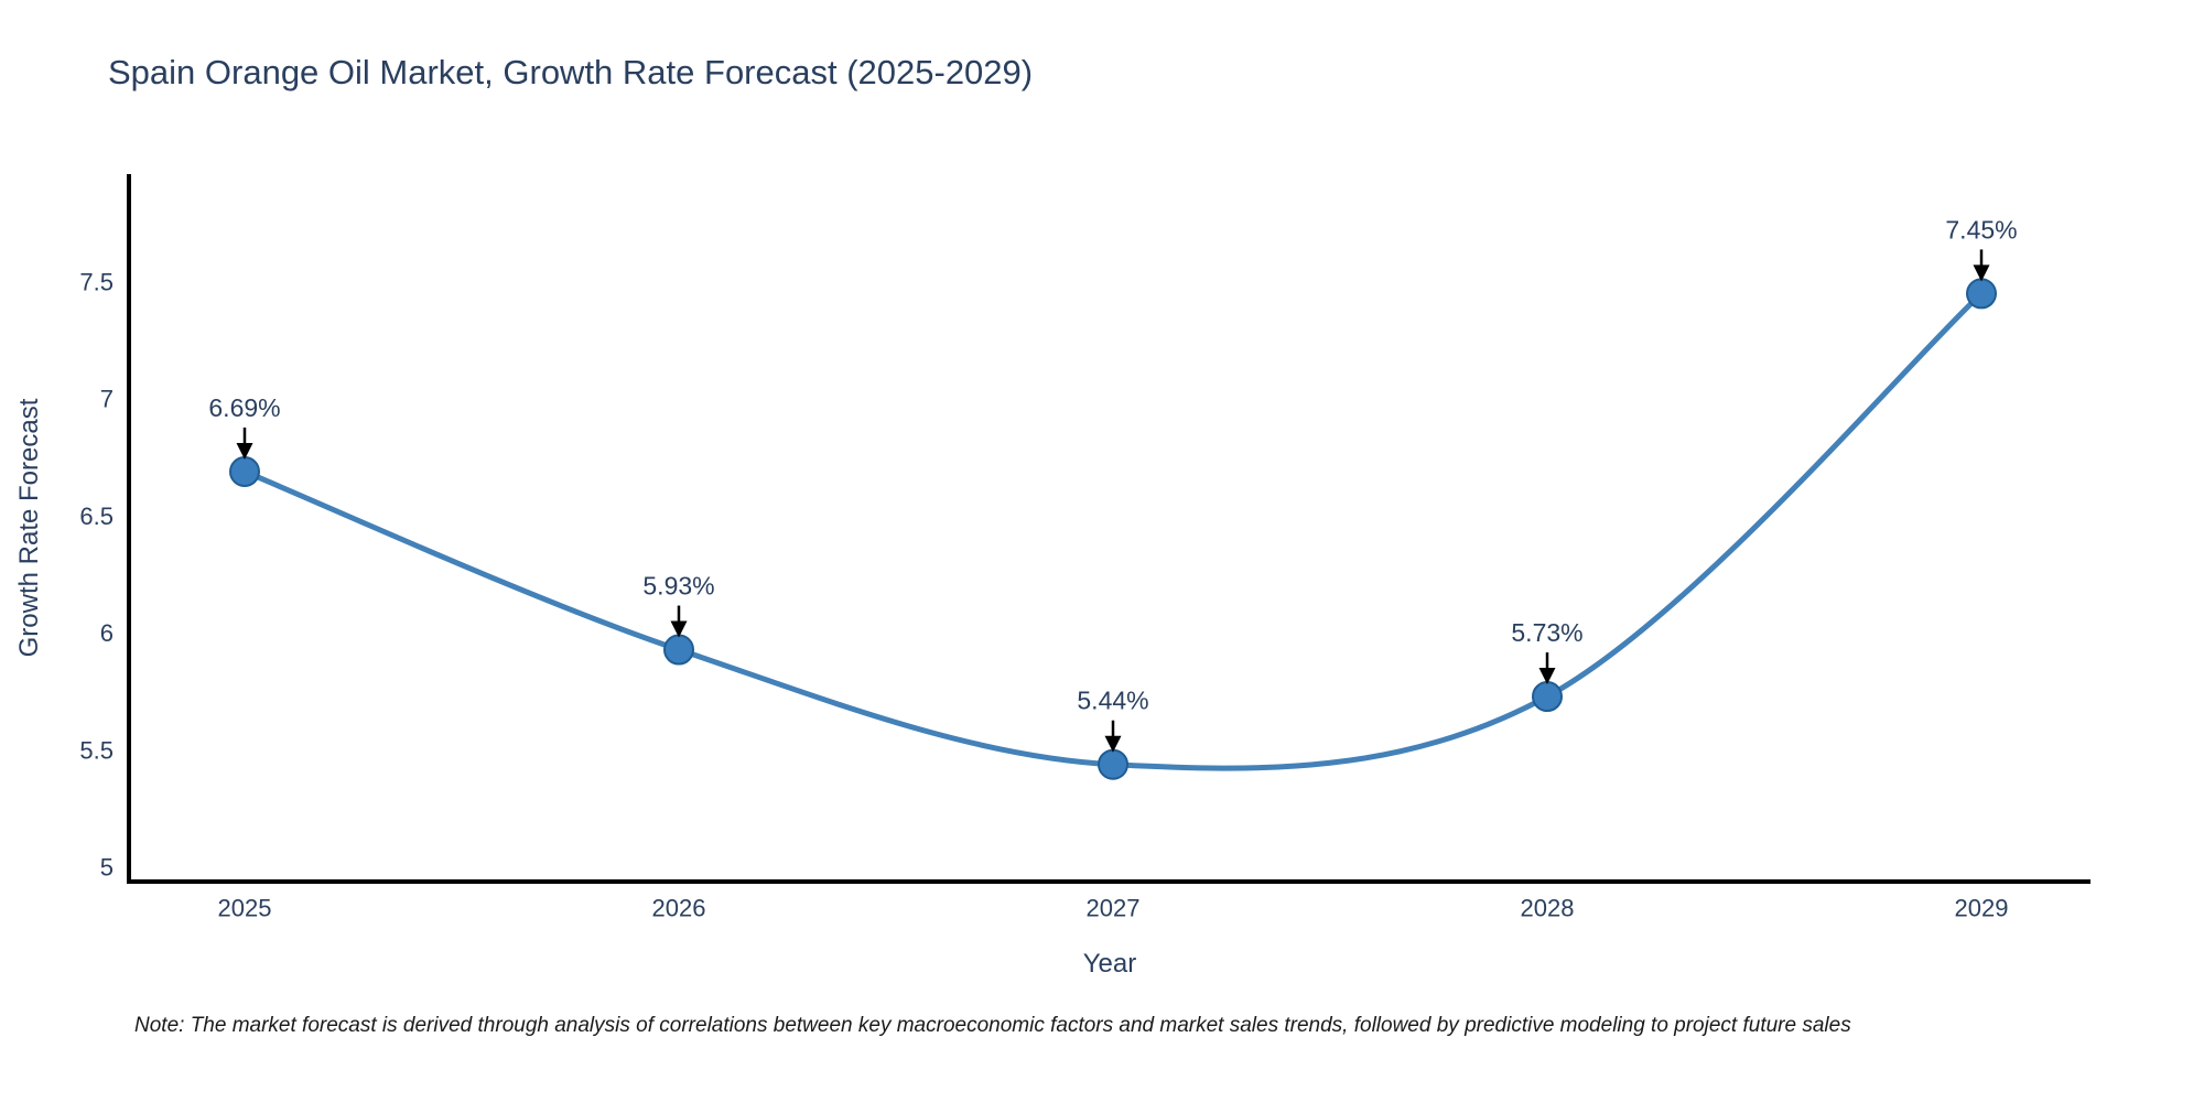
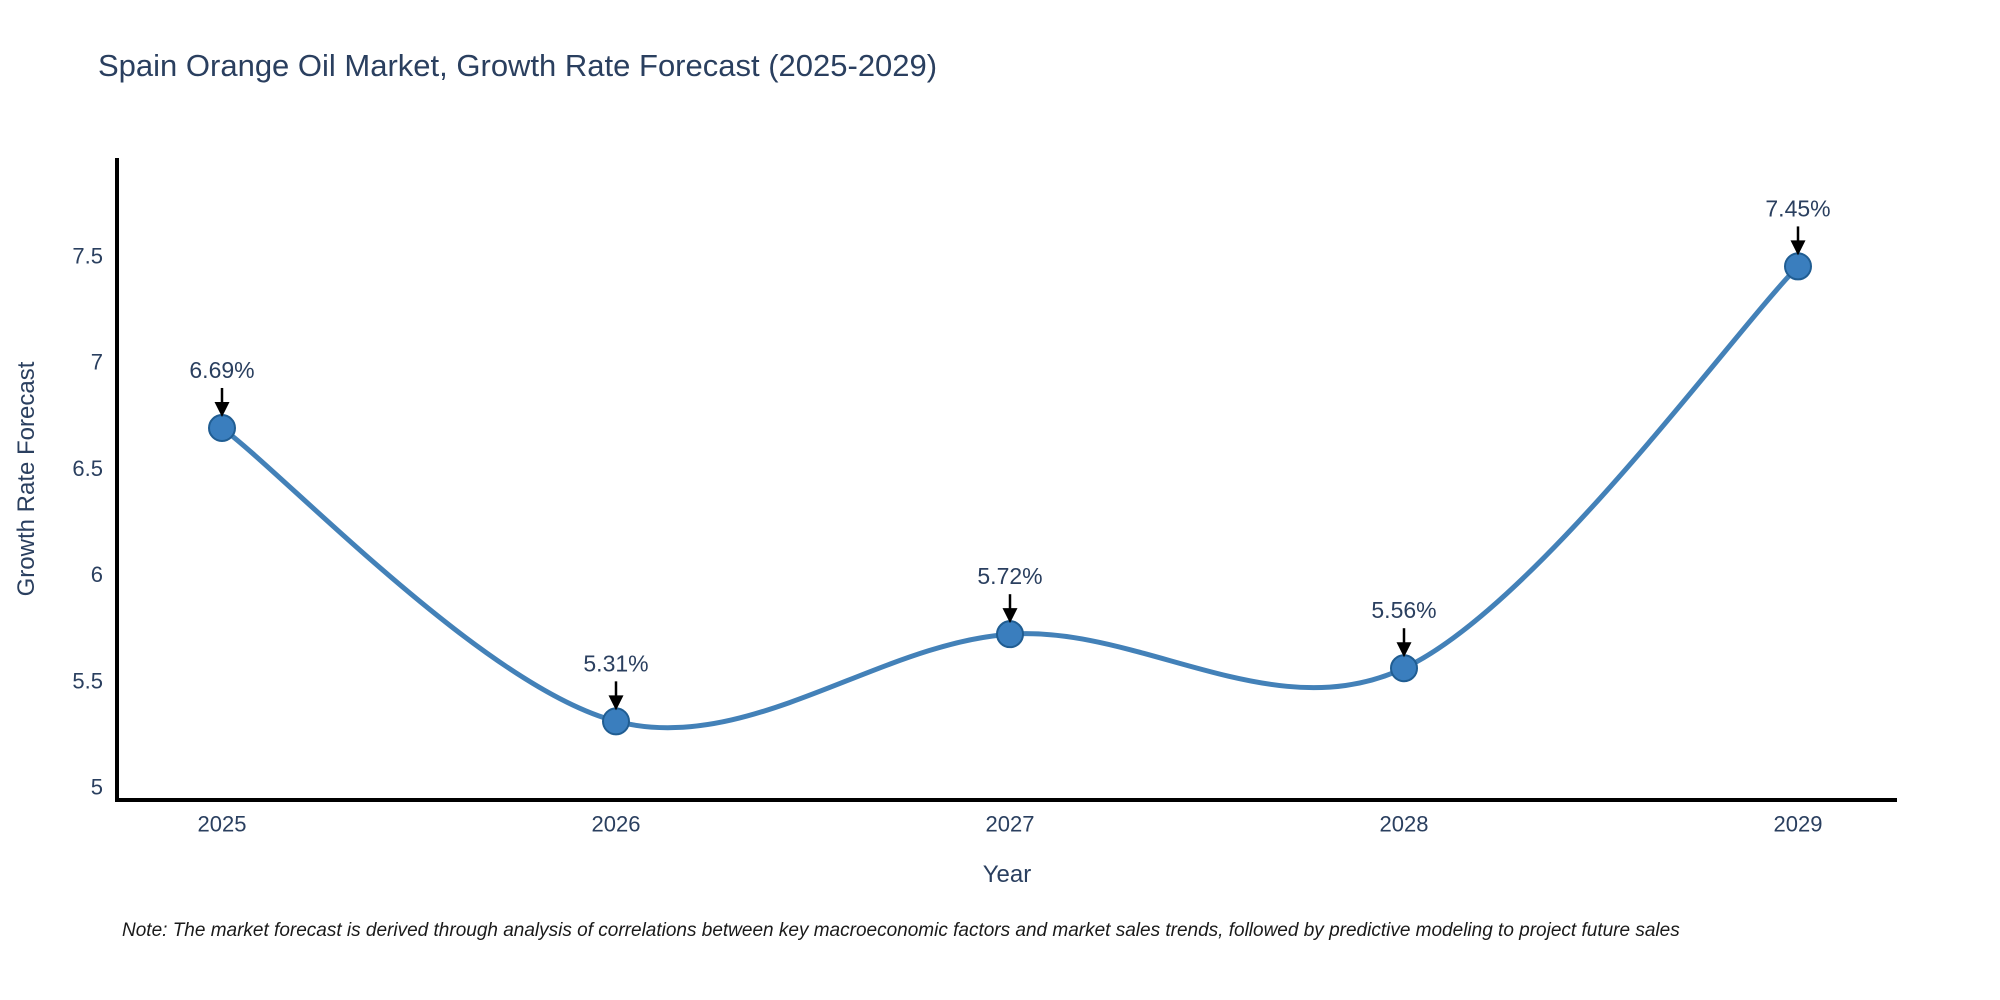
2026: 5.93% -> 5.31%
2027: 5.44% -> 5.72%
2028: 5.73% -> 5.56%
